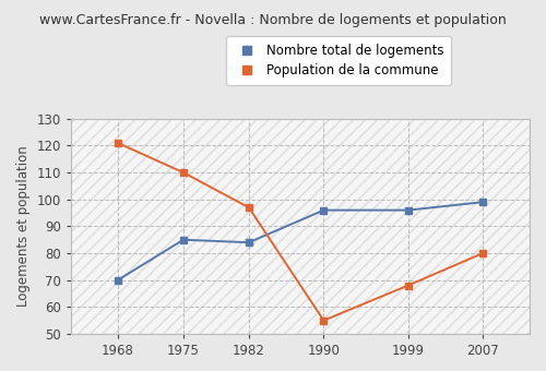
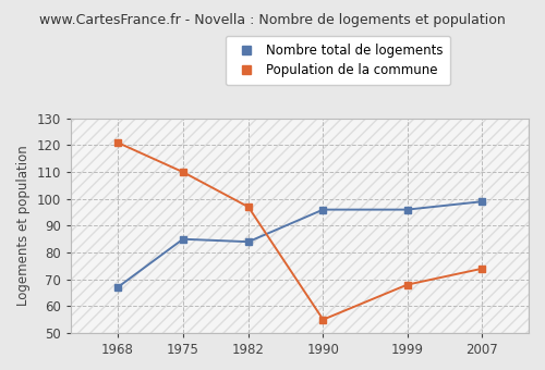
Nombre total de logements/1968: 70 -> 67
Population de la commune/2007: 80 -> 74
